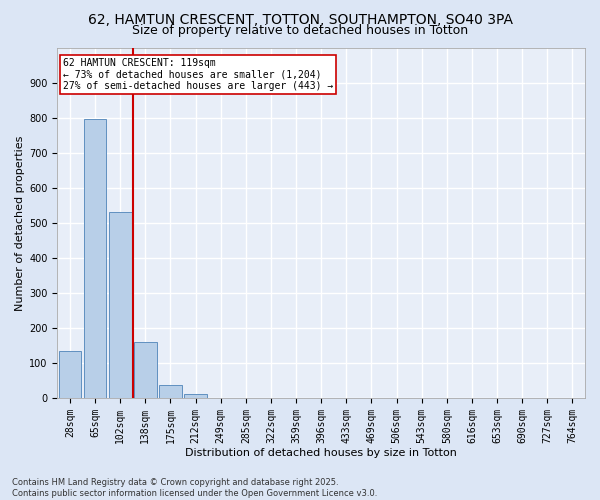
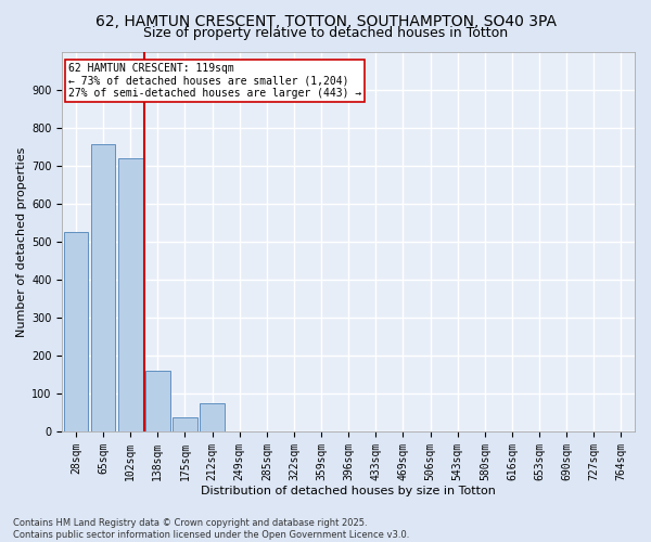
28sqm: 135 -> 525
65sqm: 795 -> 755
102sqm: 530 -> 720
212sqm: 12 -> 75
